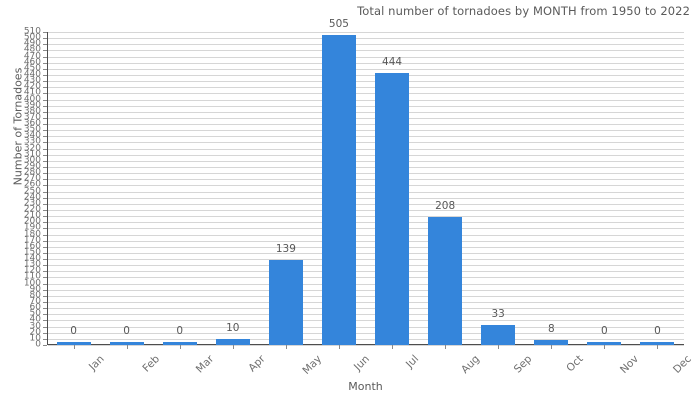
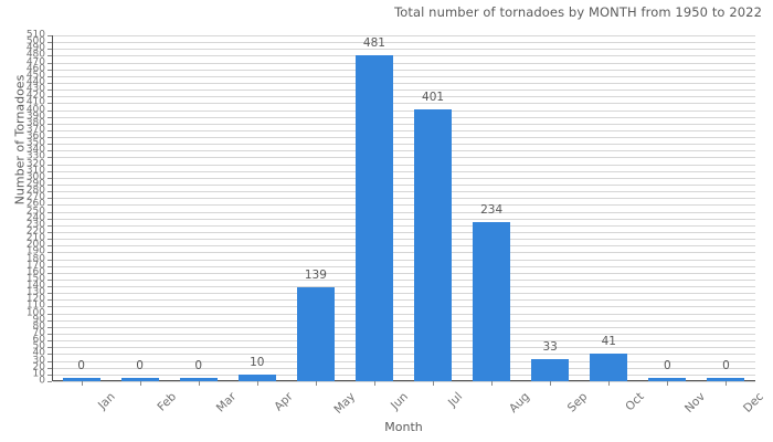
Jun: 505 -> 481
Jul: 444 -> 401
Aug: 208 -> 234
Oct: 8 -> 41
